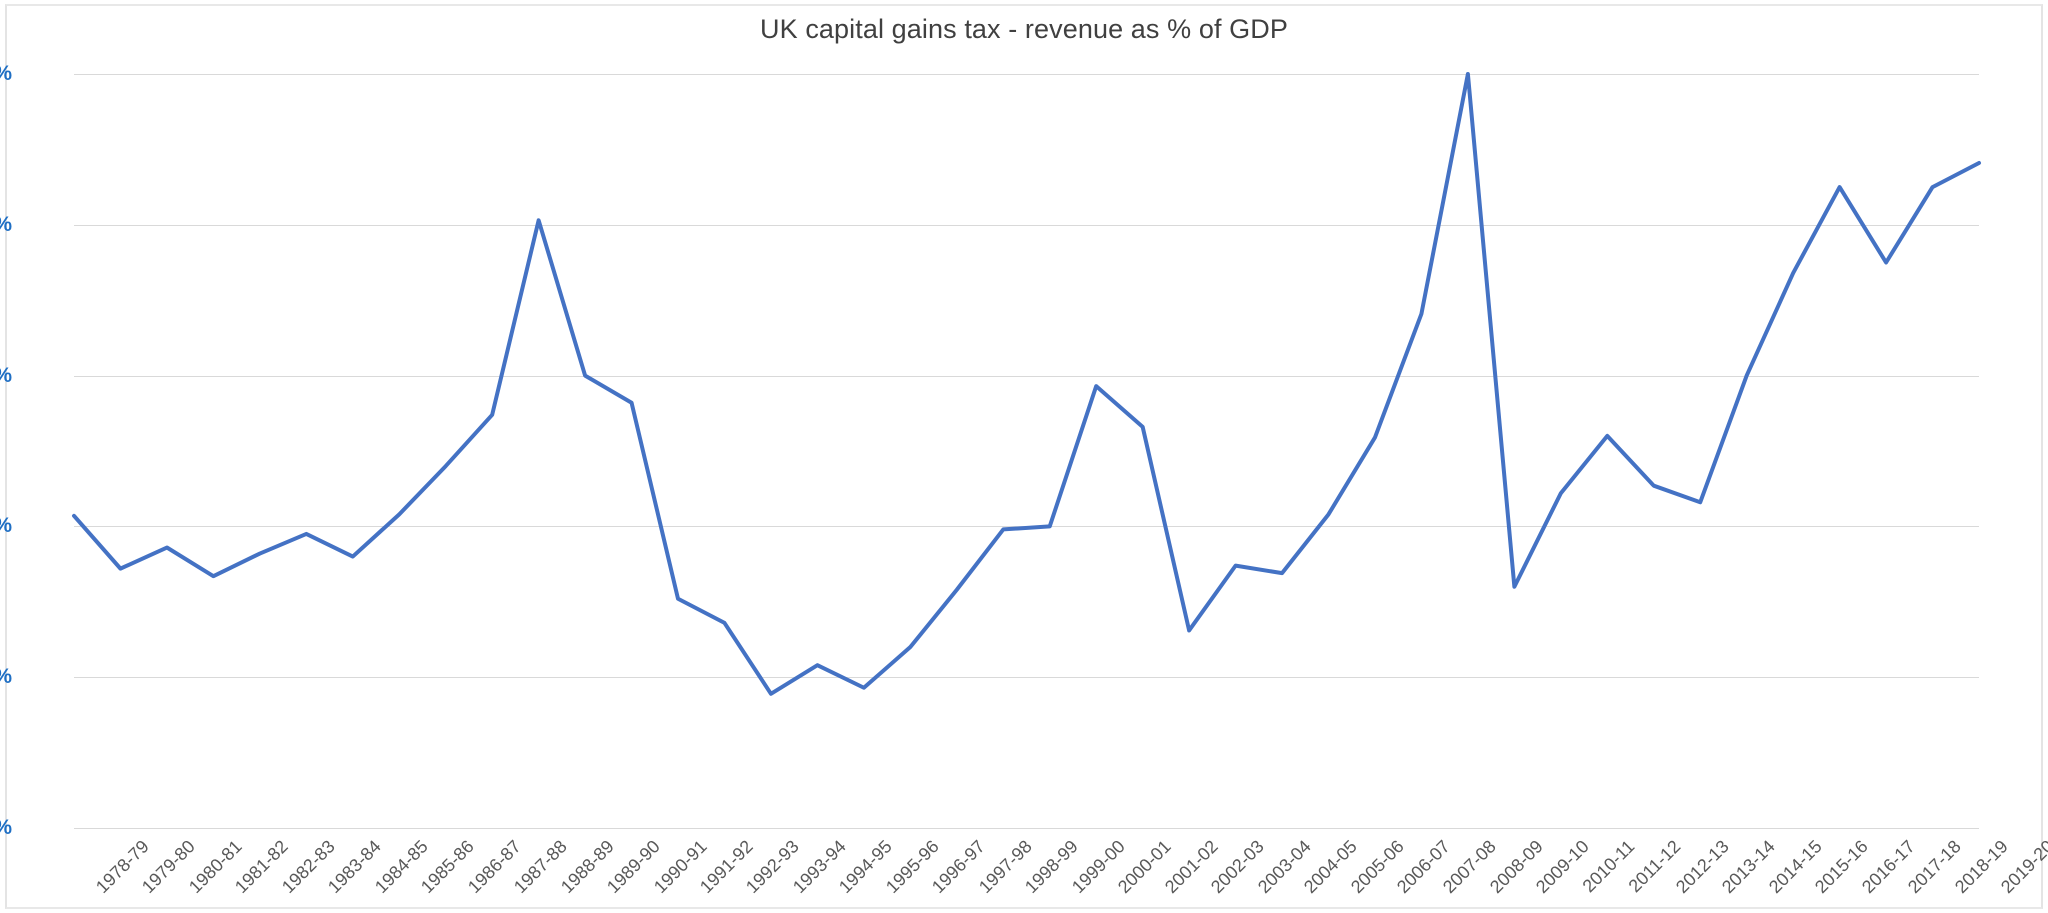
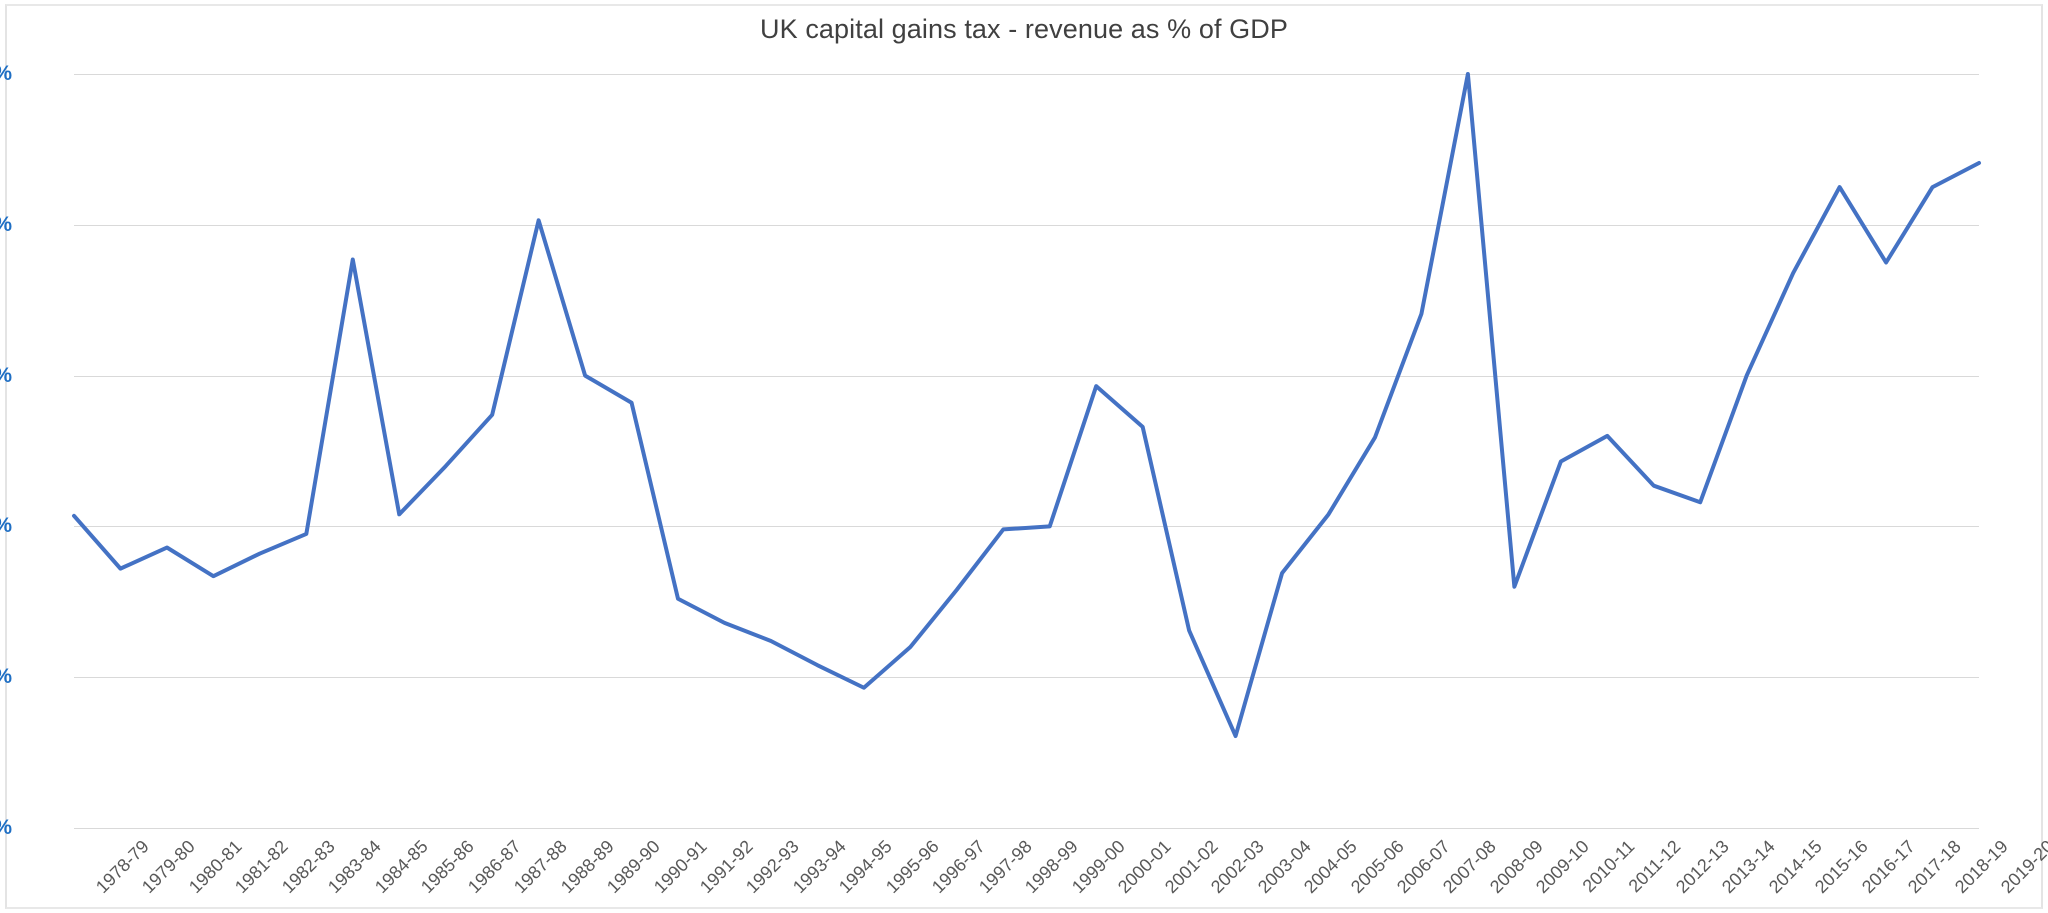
1984-85: 0.180% -> 0.377%
1993-94: 0.089% -> 0.124%
2003-04: 0.174% -> 0.061%
2010-11: 0.222% -> 0.243%
